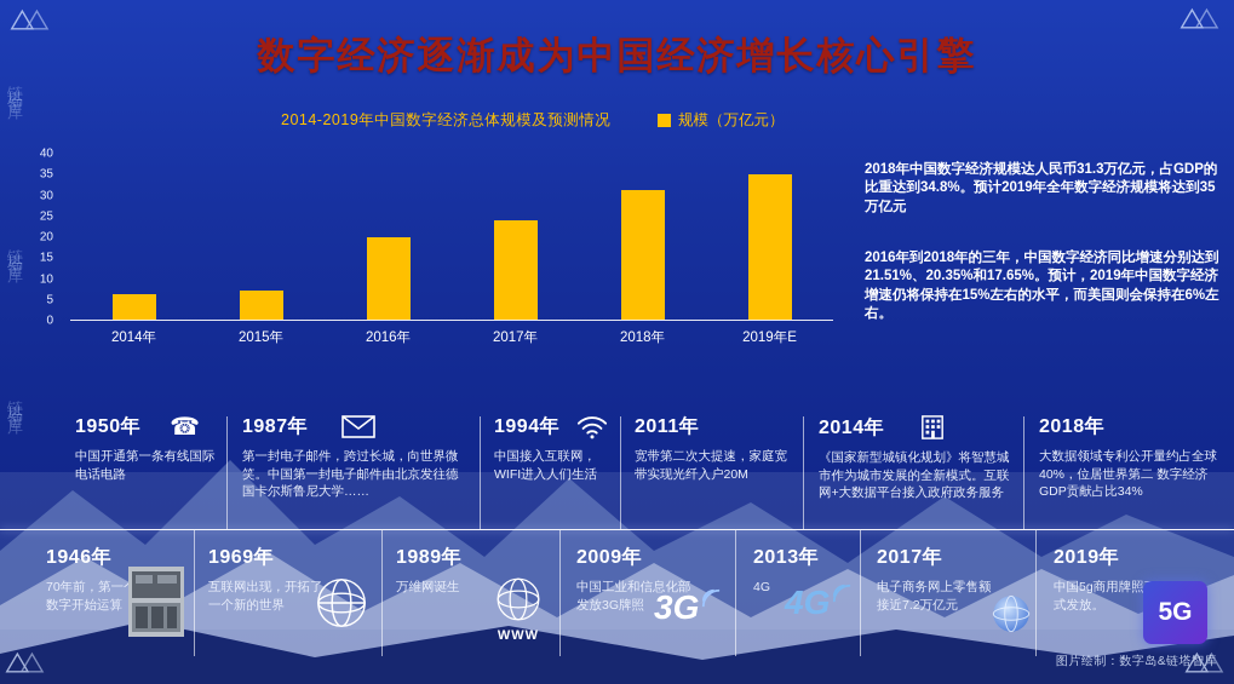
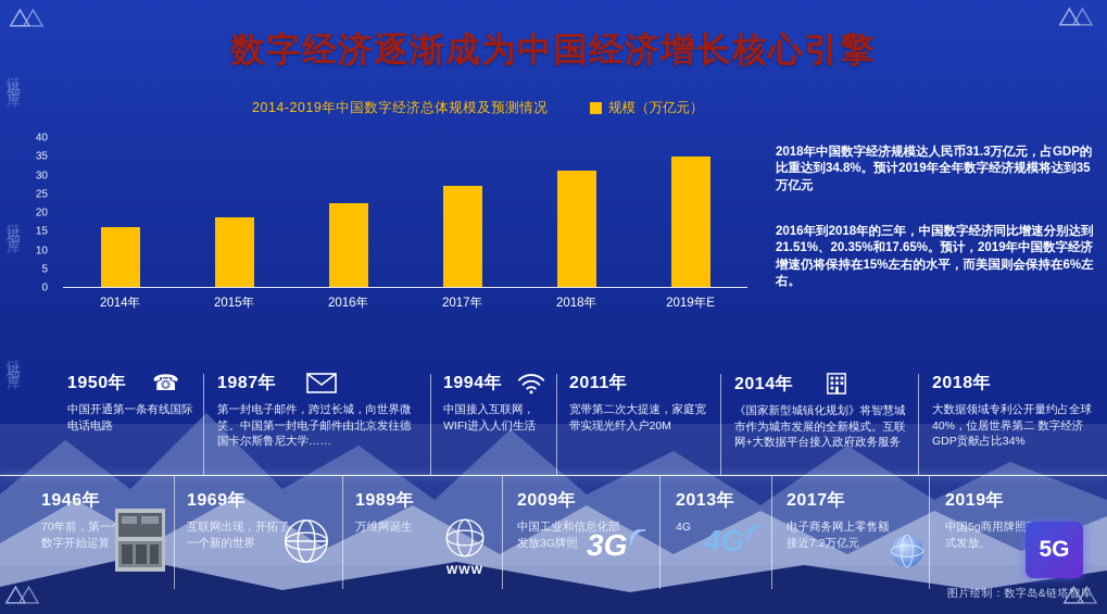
2014年: 6 -> 16
2015年: 7 -> 19
2016年: 20 -> 23
2017年: 24 -> 27
